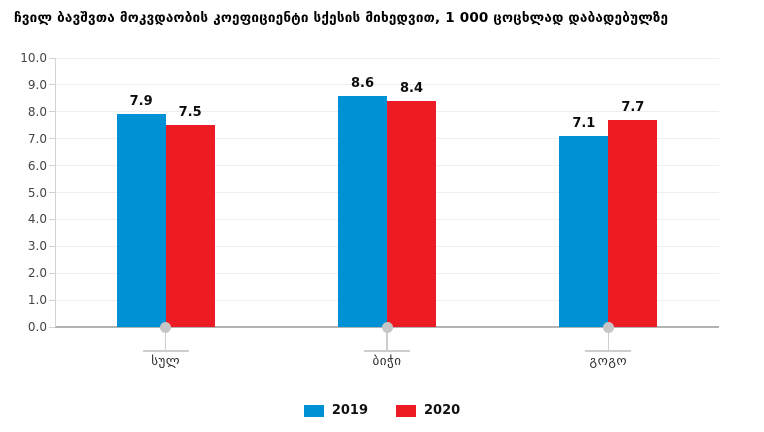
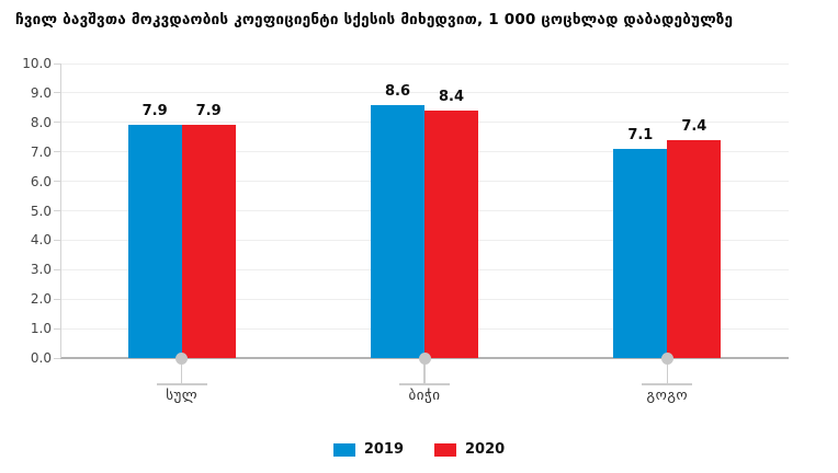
2020/სულ: 7.5 -> 7.9
2020/გოგო: 7.7 -> 7.4
